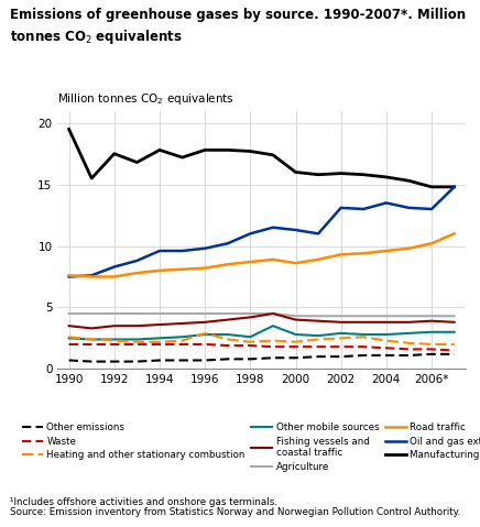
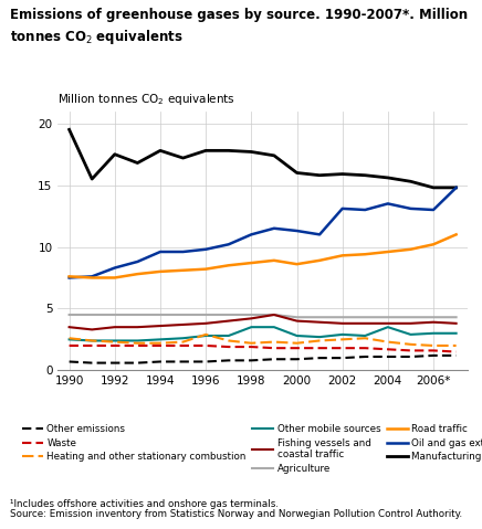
Other mobile sources/1998: 2.6 -> 3.5
Other mobile sources/2004: 2.8 -> 3.5
